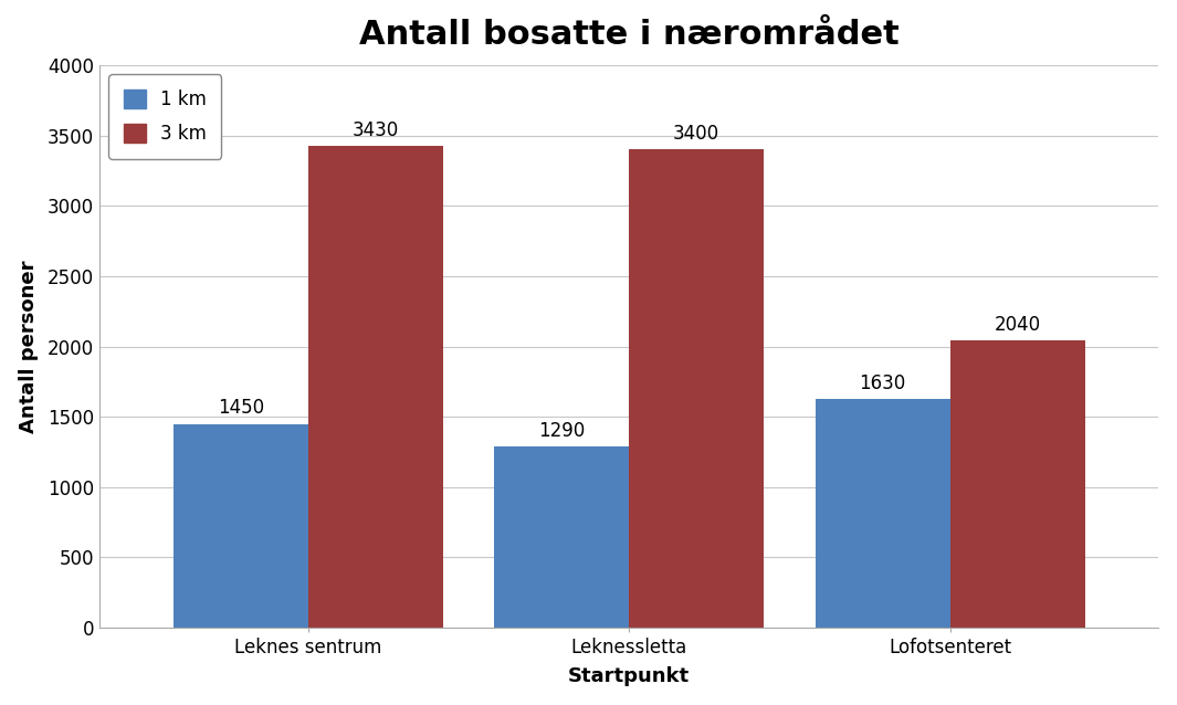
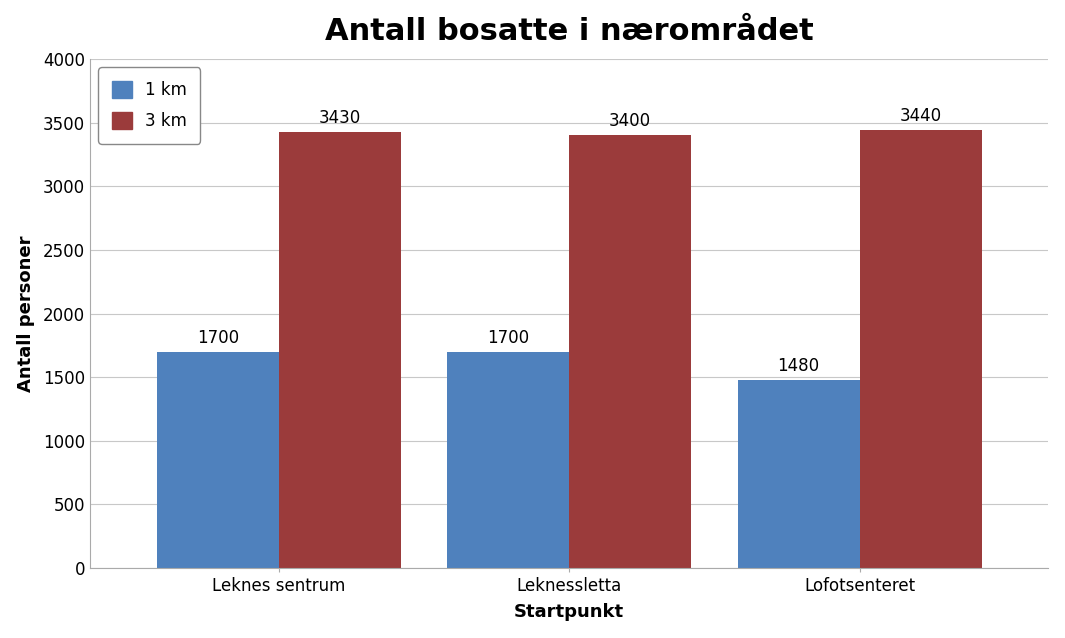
1 km/Leknes sentrum: 1450 -> 1700
1 km/Leknessletta: 1290 -> 1700
1 km/Lofotsenteret: 1630 -> 1480
3 km/Lofotsenteret: 2040 -> 3440
